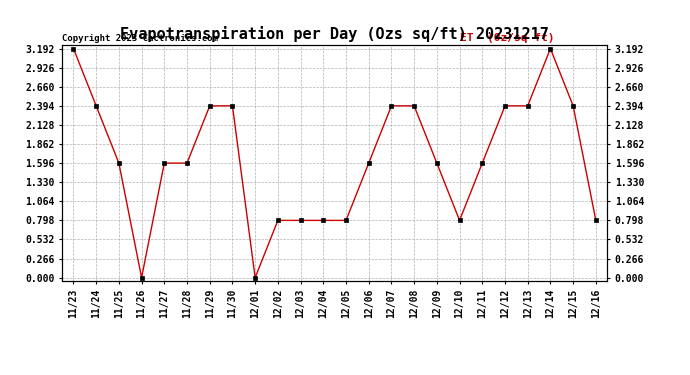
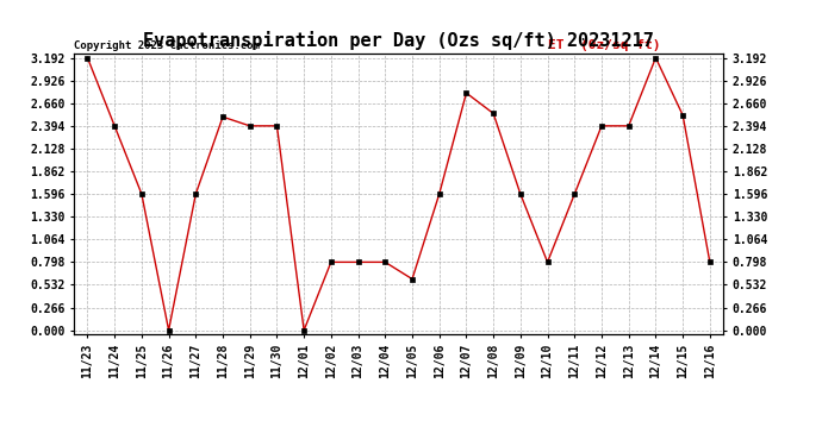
11/28: 1.60 -> 2.50
12/05: 0.80 -> 0.60
12/07: 2.39 -> 2.78
12/08: 2.39 -> 2.54
12/15: 2.39 -> 2.52
